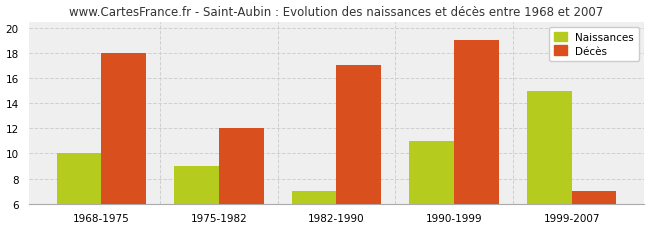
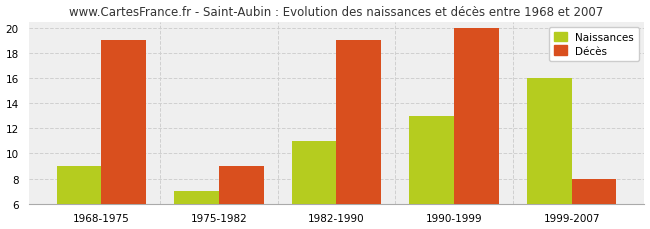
Naissances/1968-1975: 10 -> 9
Décès/1968-1975: 18 -> 19
Naissances/1975-1982: 9 -> 7
Décès/1975-1982: 12 -> 9
Naissances/1982-1990: 7 -> 11
Décès/1982-1990: 17 -> 19
Naissances/1990-1999: 11 -> 13
Décès/1990-1999: 19 -> 20
Naissances/1999-2007: 15 -> 16
Décès/1999-2007: 7 -> 8
